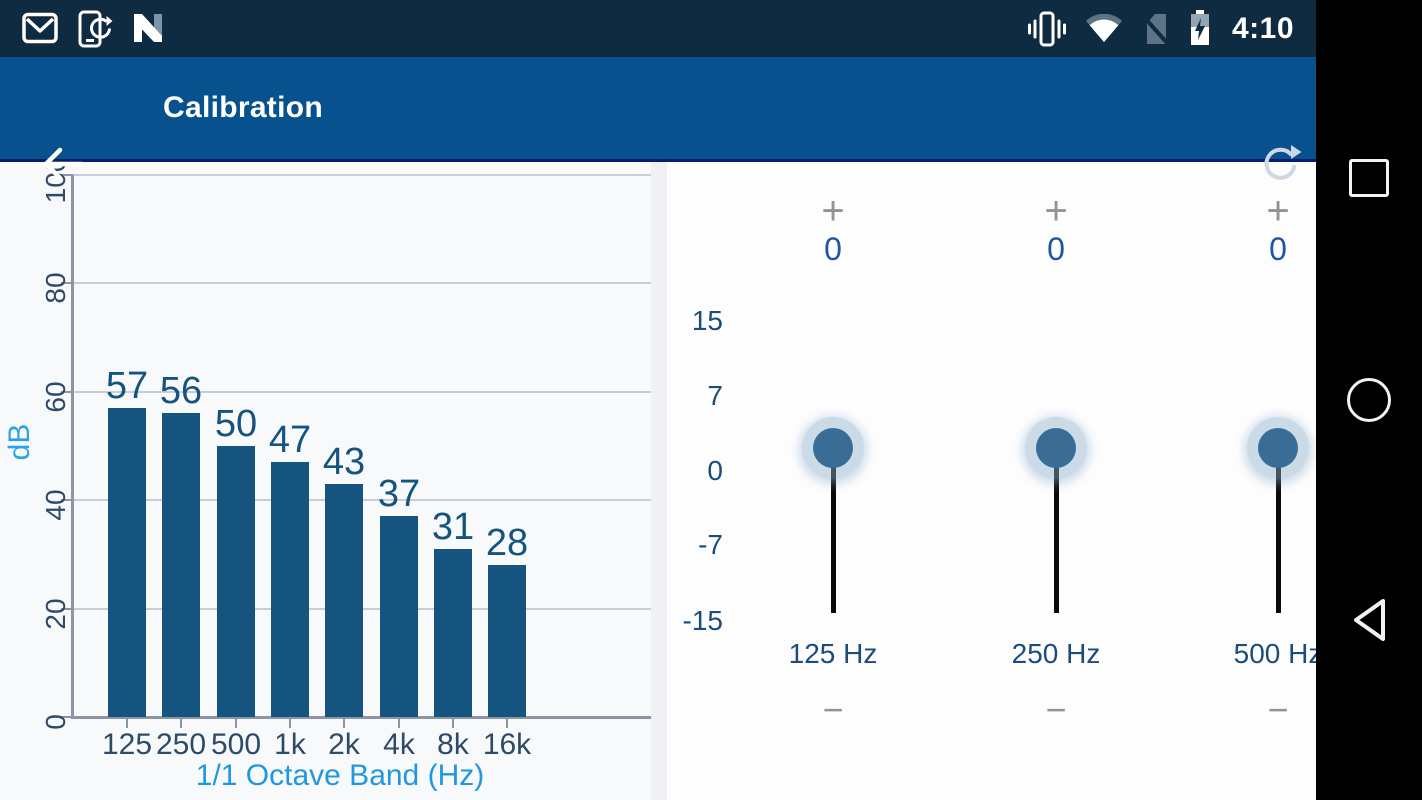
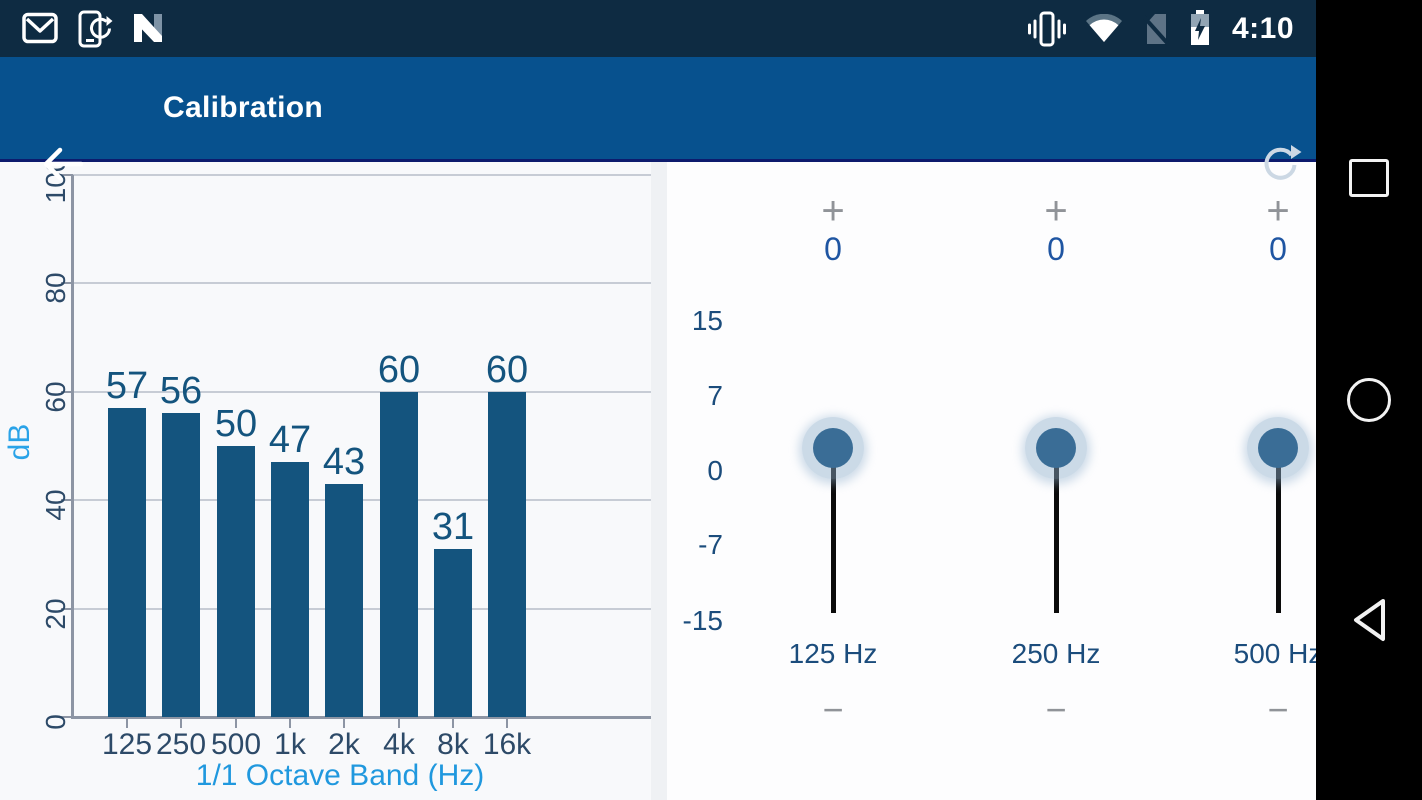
4k: 37 -> 60
16k: 28 -> 60
